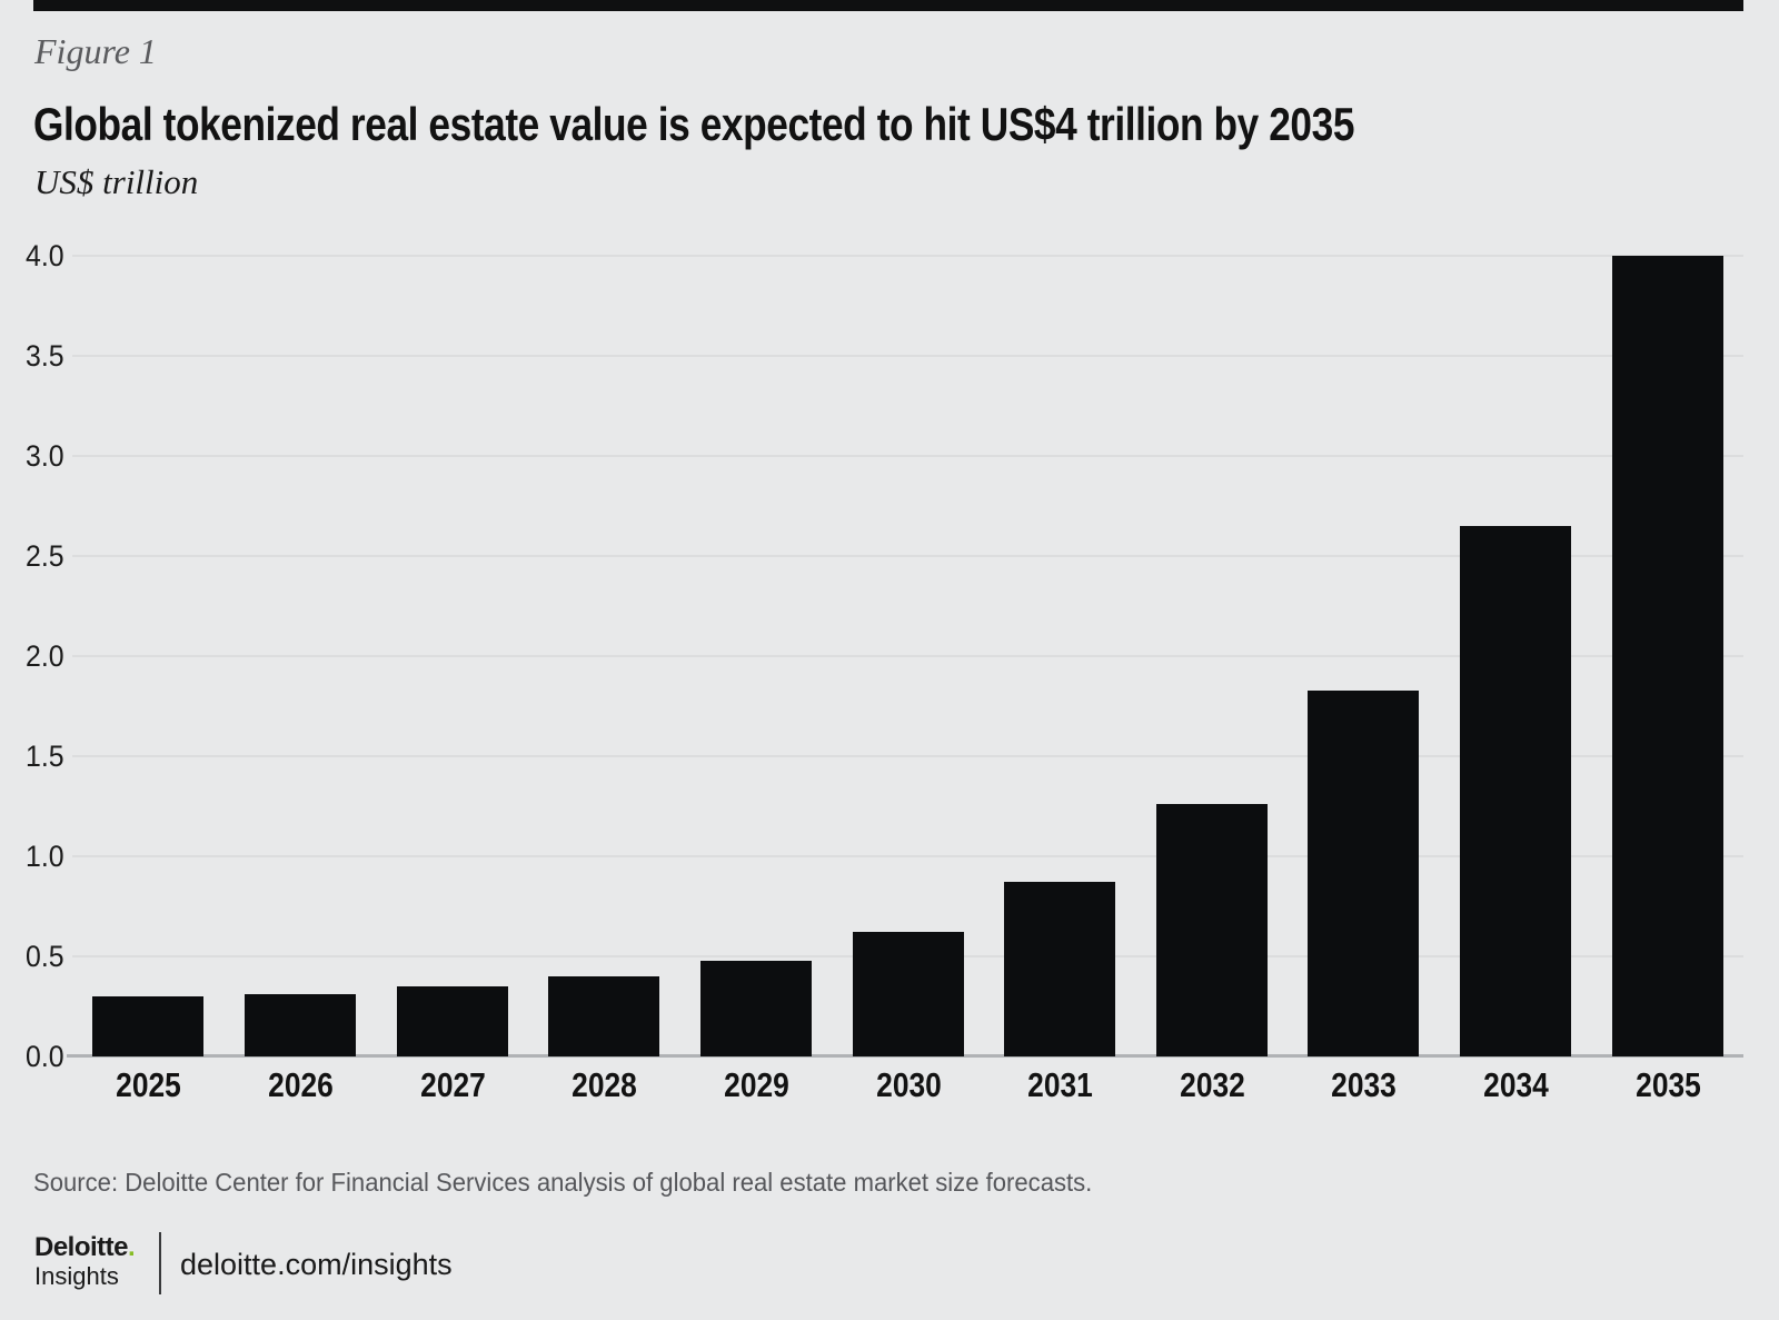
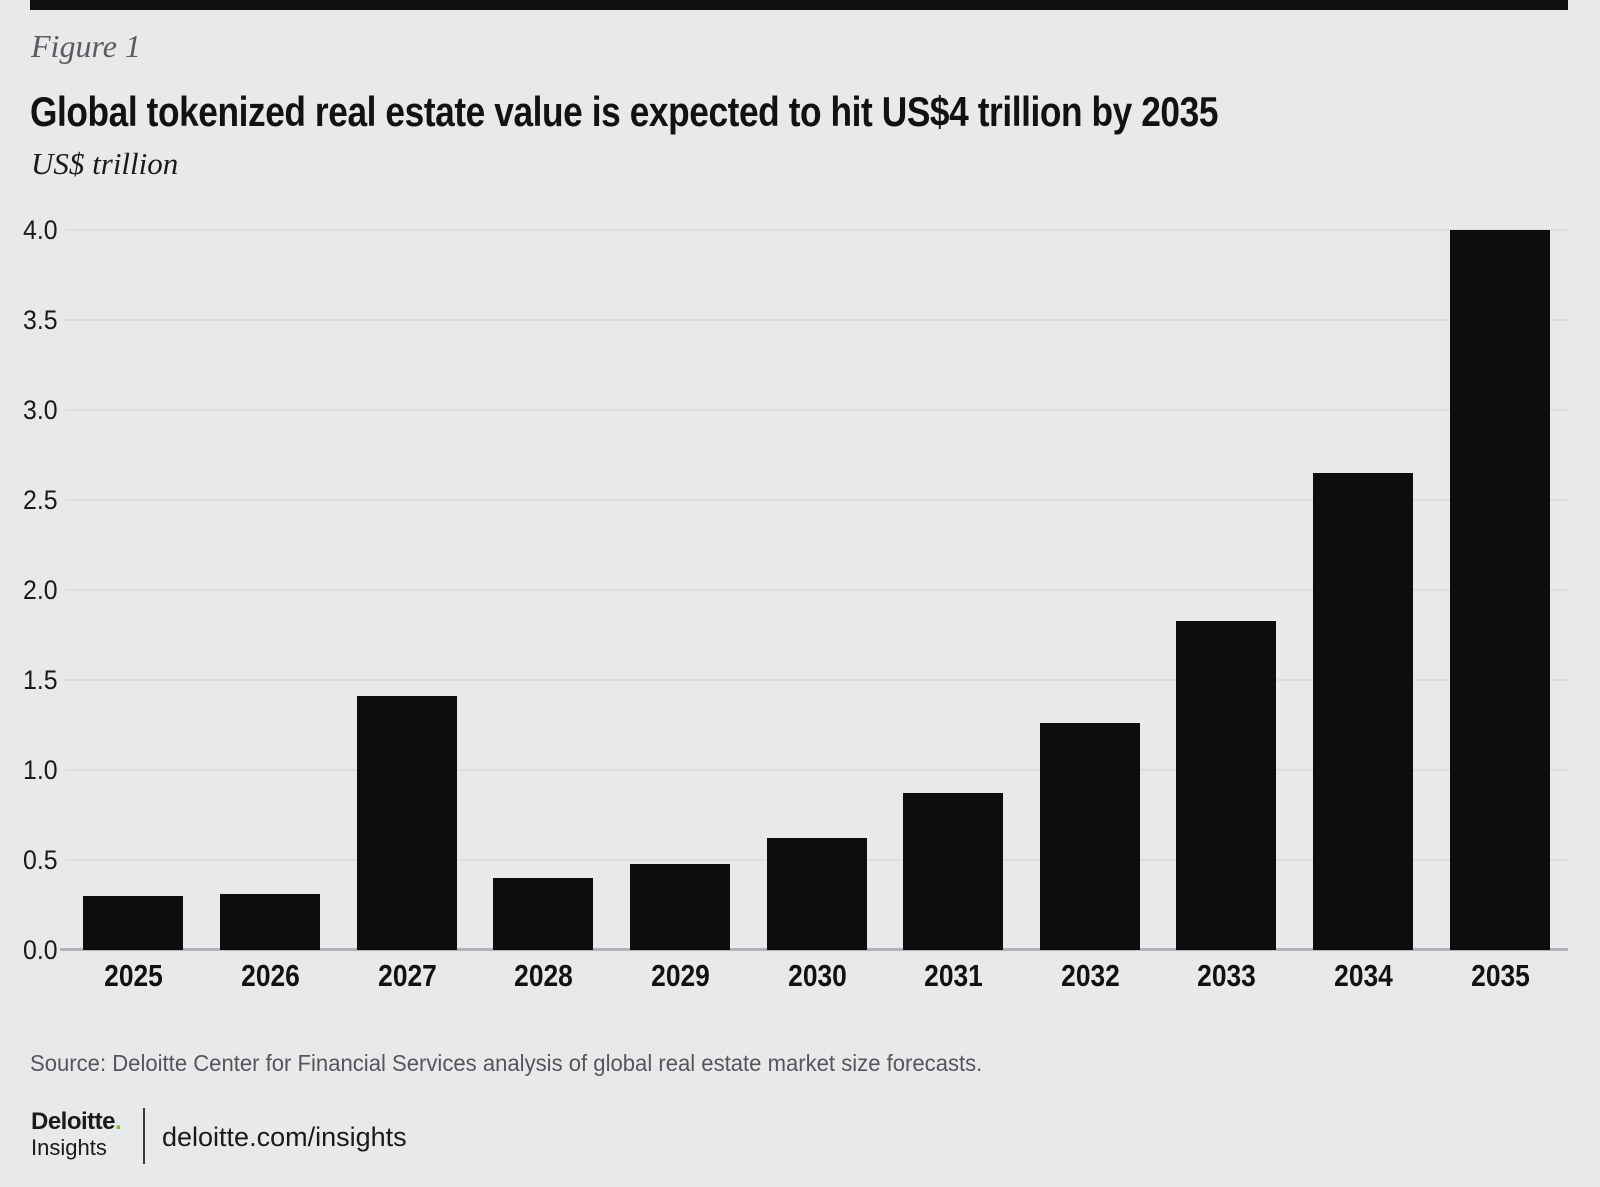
2027: 0.35 -> 1.41
